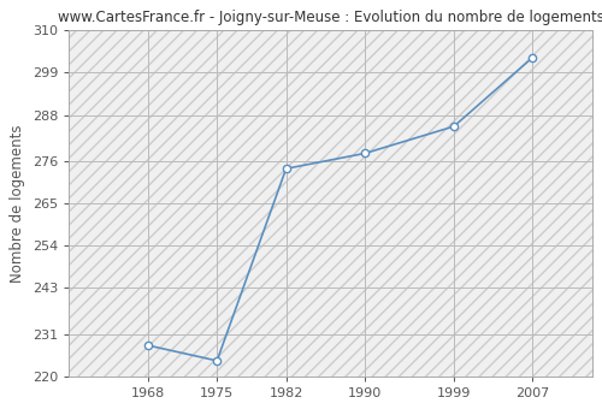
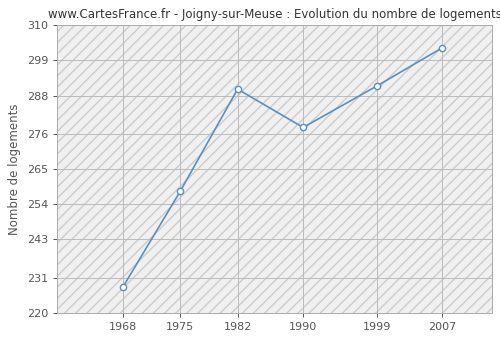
1975: 224 -> 258
1982: 274 -> 290
1999: 285 -> 291
